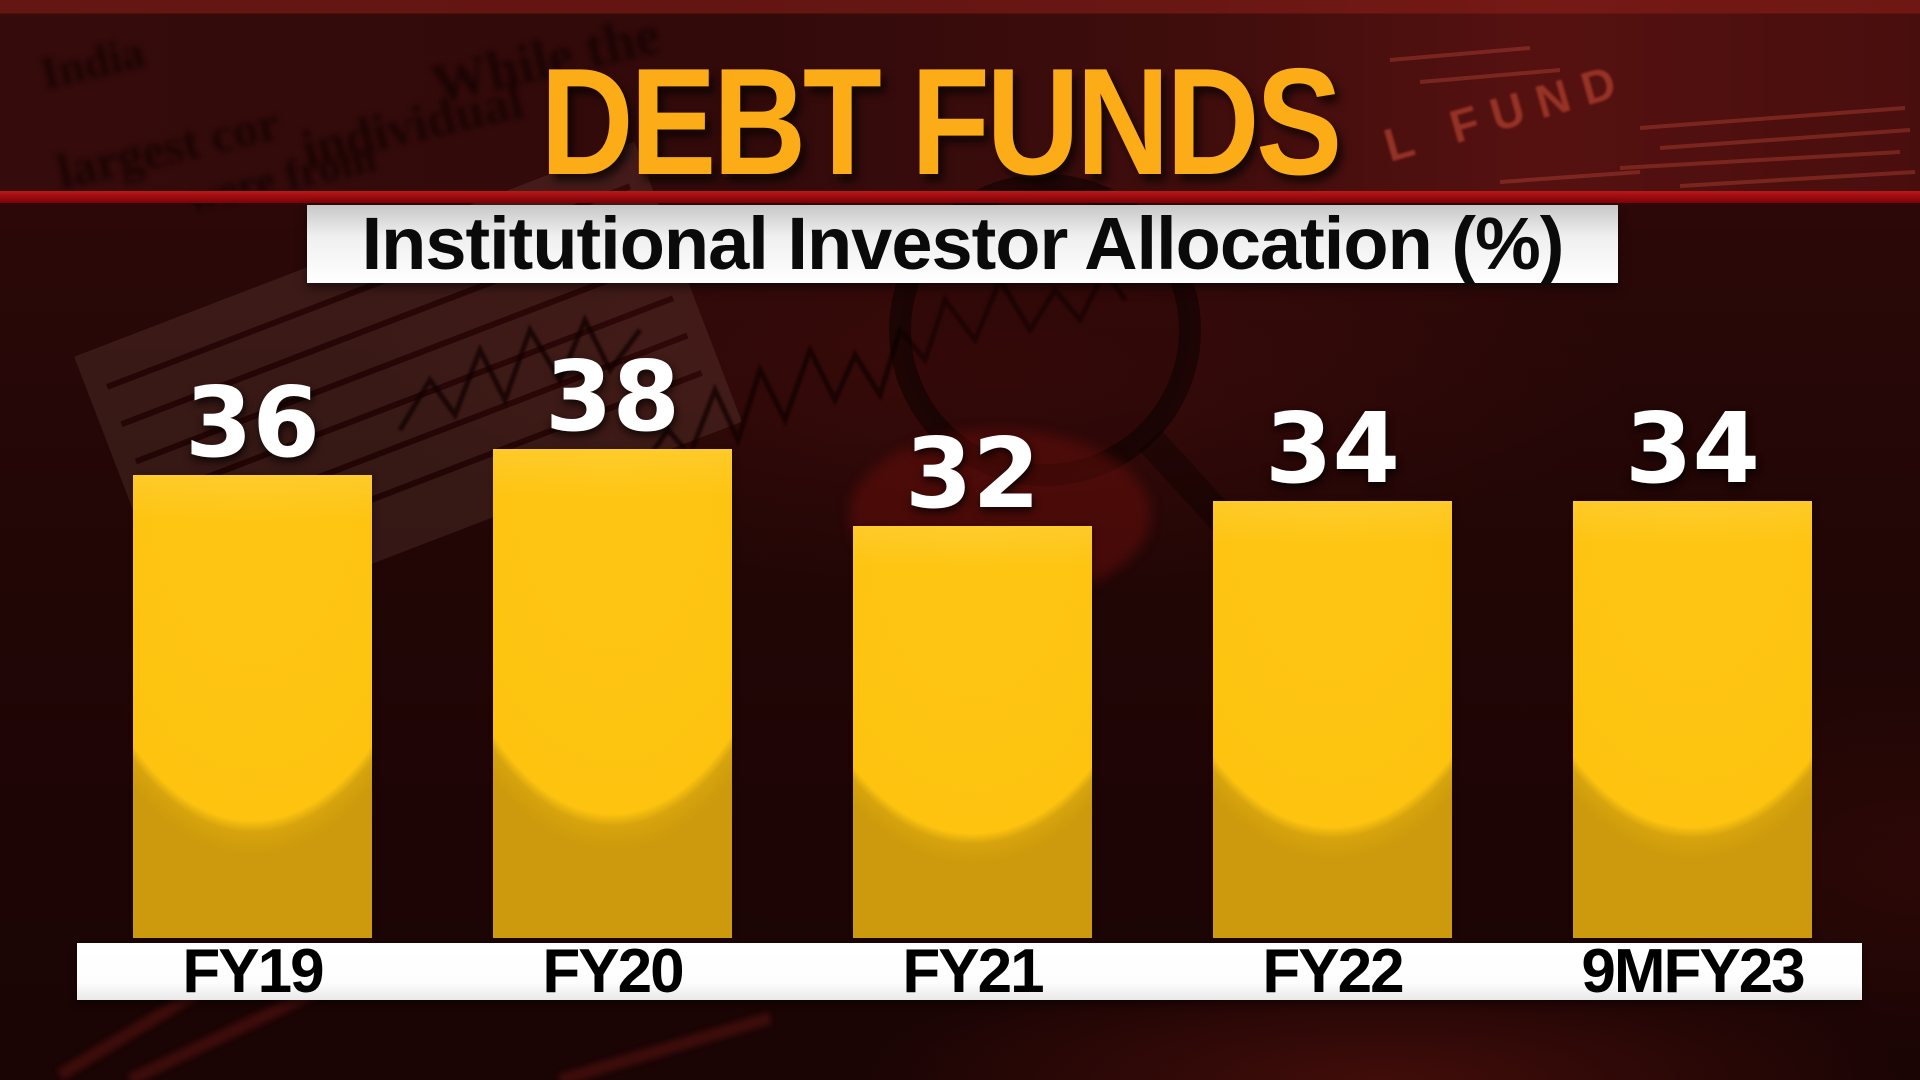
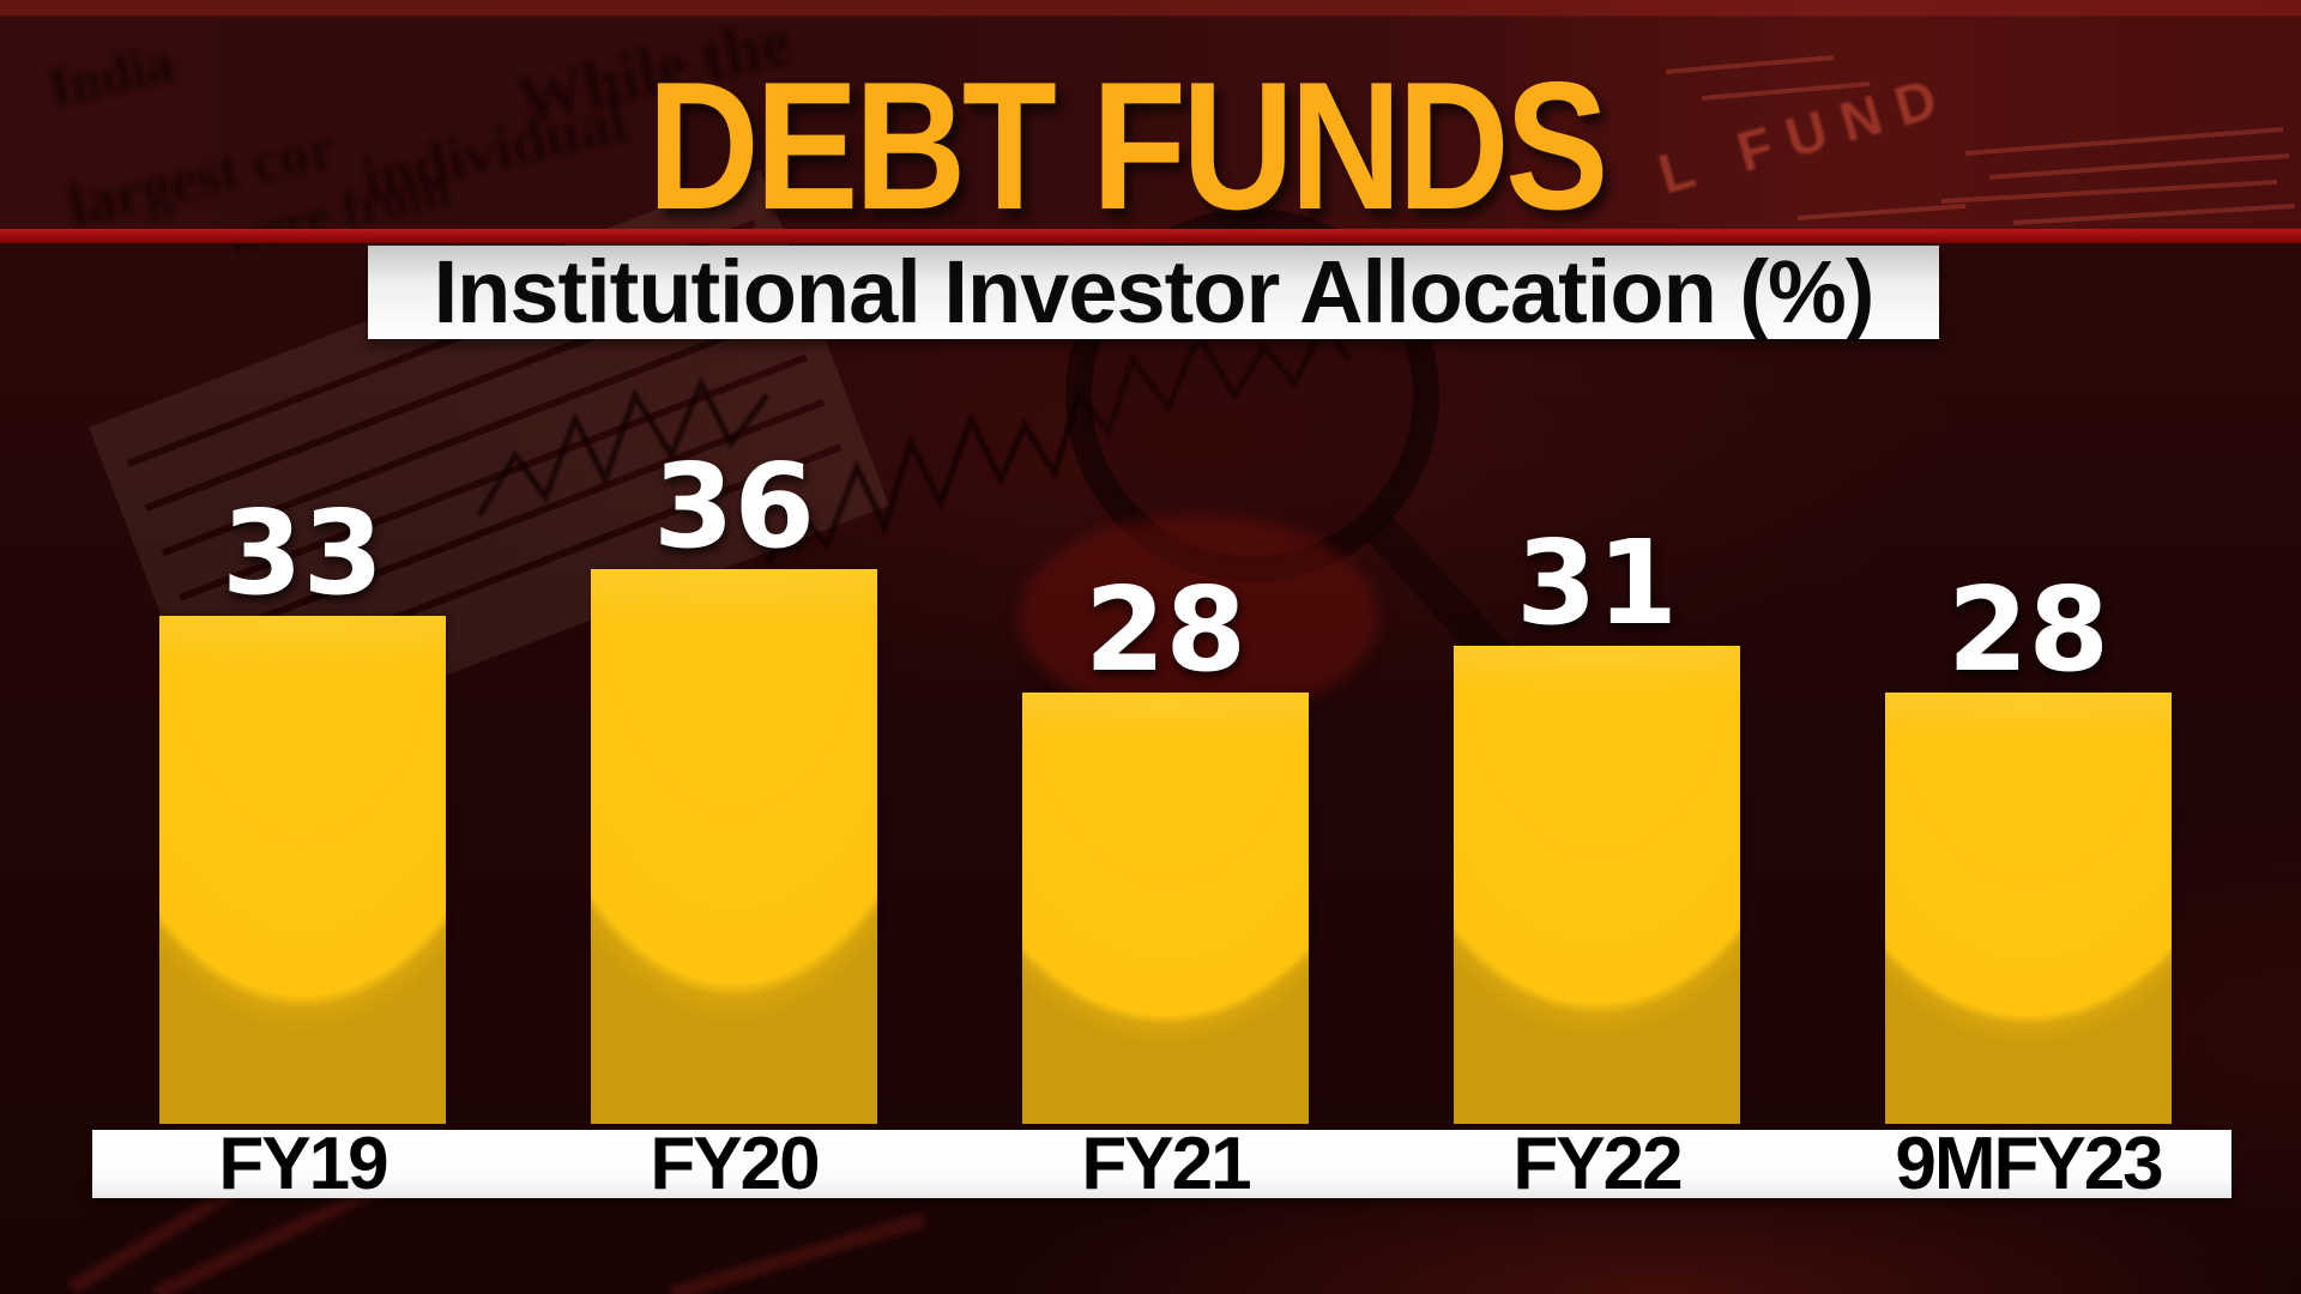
FY19: 36 -> 33
FY20: 38 -> 36
FY21: 32 -> 28
FY22: 34 -> 31
9MFY23: 34 -> 28
